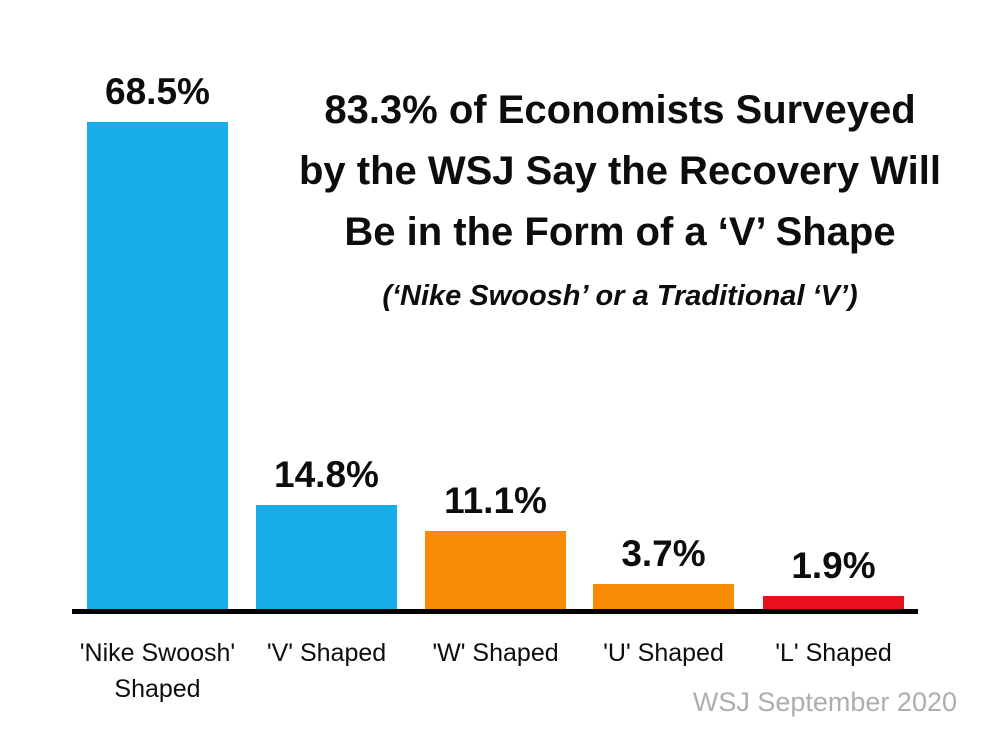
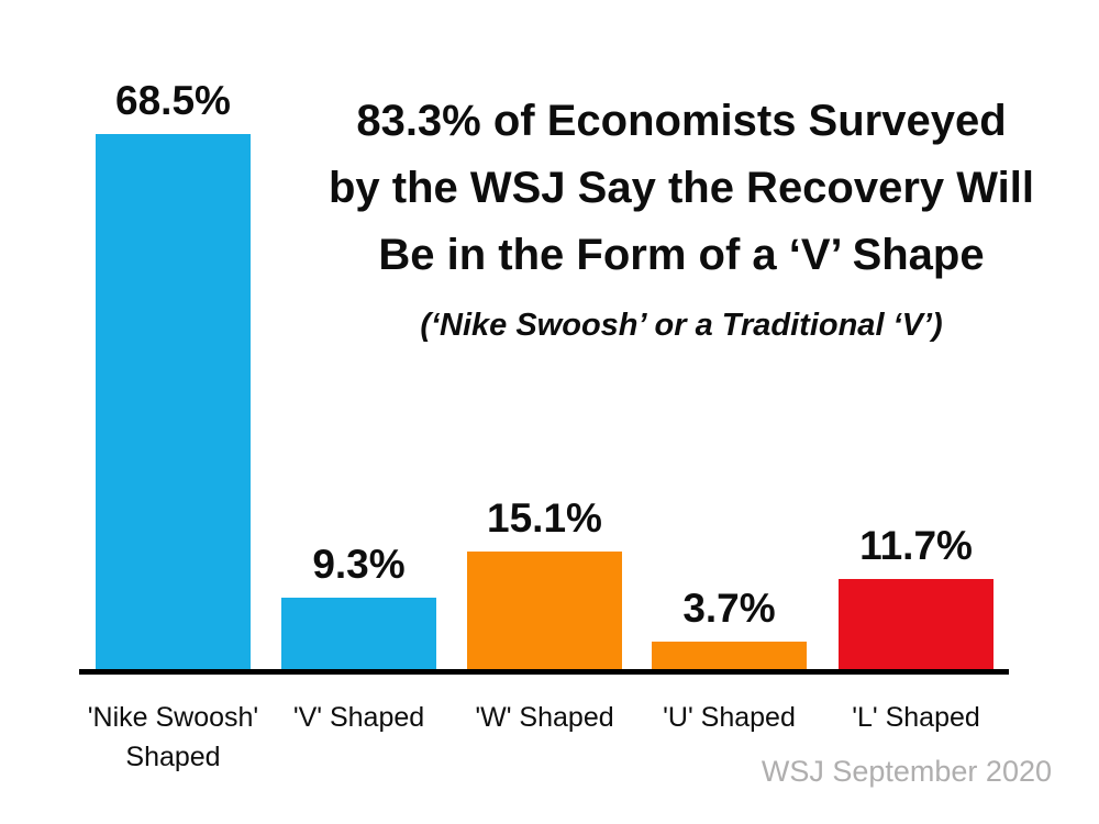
'V' Shaped: 14.8% -> 9.3%
'W' Shaped: 11.1% -> 15.1%
'L' Shaped: 1.9% -> 11.7%
